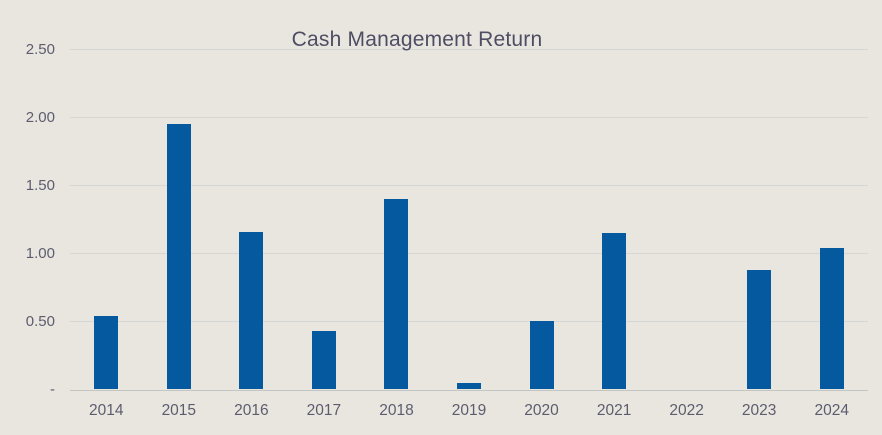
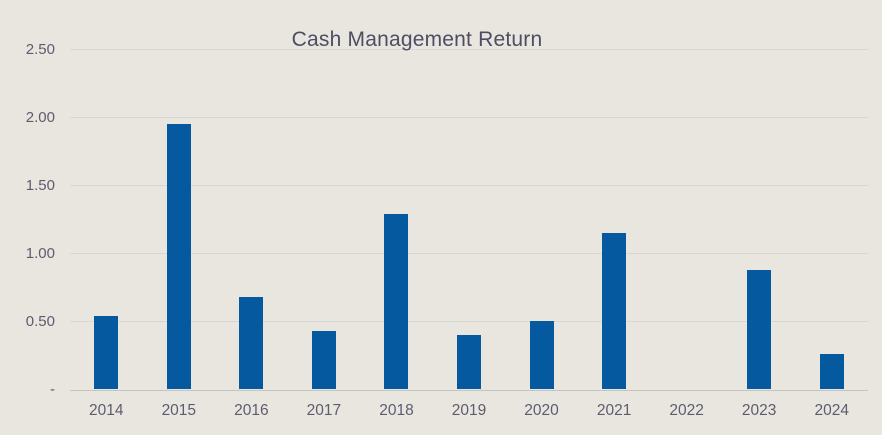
2016: 1.16 -> 0.68
2018: 1.40 -> 1.29
2019: 0.05 -> 0.40
2024: 1.04 -> 0.26
